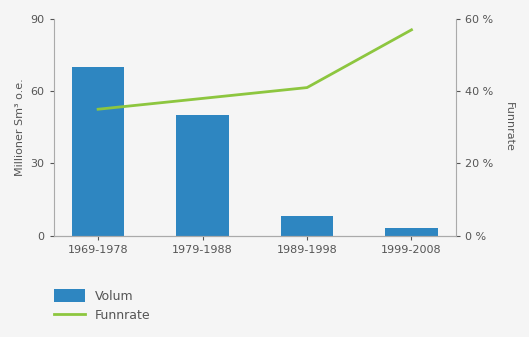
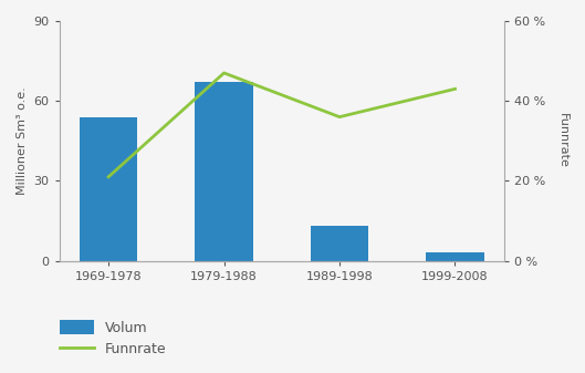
Volum/1969-1978: 70 -> 54
Funnrate/1969-1978: 35 % -> 21 %
Volum/1979-1988: 50 -> 67
Funnrate/1979-1988: 38 % -> 47 %
Volum/1989-1998: 8 -> 13
Funnrate/1989-1998: 41 % -> 36 %
Funnrate/1999-2008: 57 % -> 43 %
